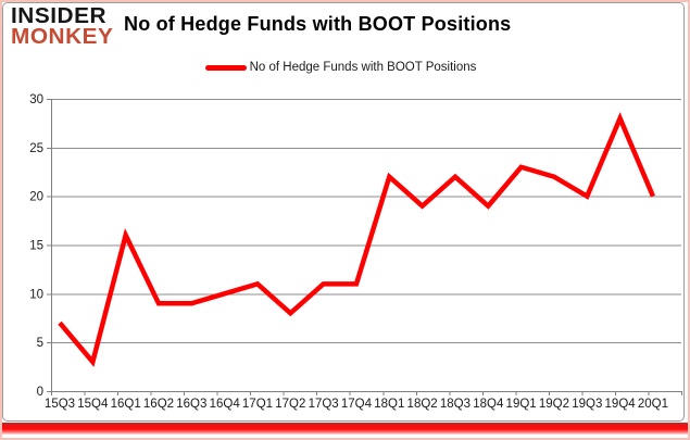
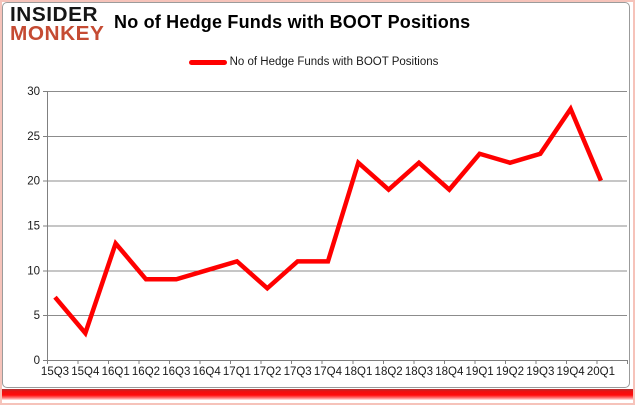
16Q1: 16 -> 13
19Q3: 20 -> 23
